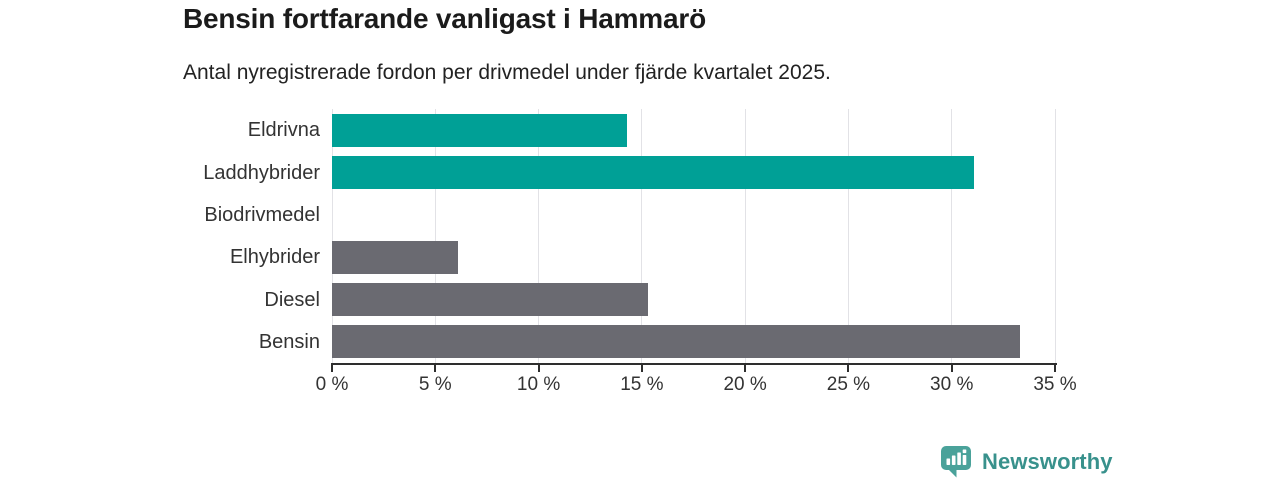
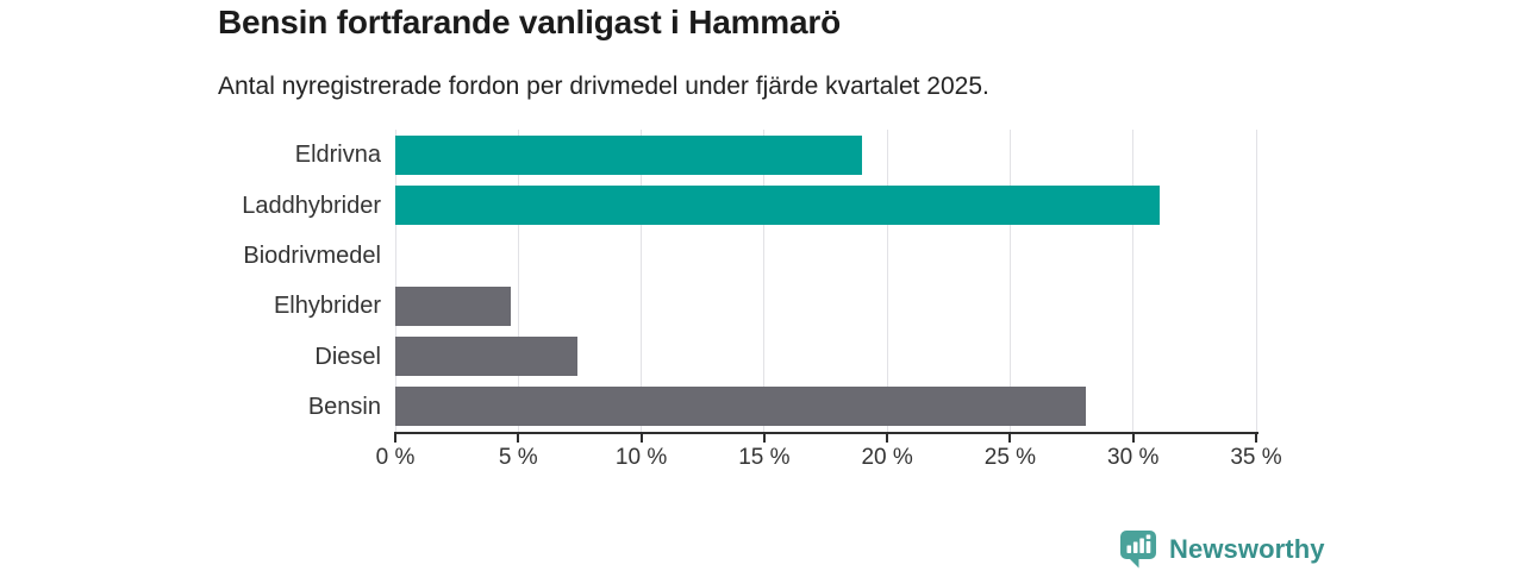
Eldrivna: 14.3% -> 19.0%
Elhybrider: 6.1% -> 4.7%
Diesel: 15.3% -> 7.4%
Bensin: 33.3% -> 28.1%
